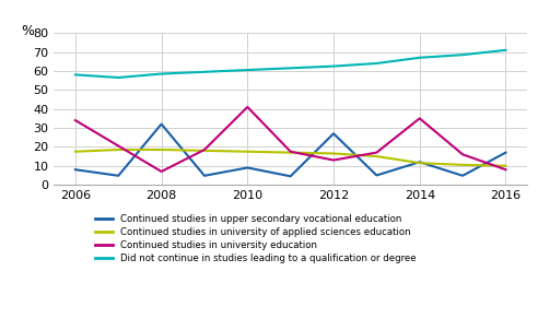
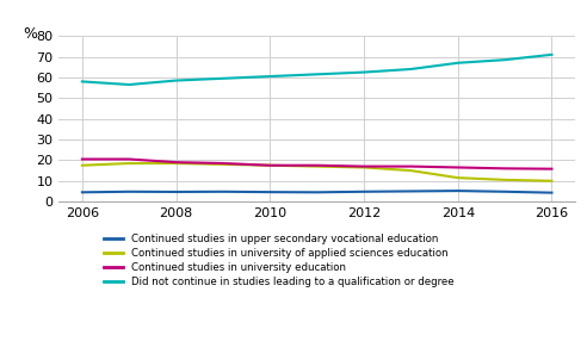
Continued studies in upper secondary vocational education/2006: 8 -> 4
Continued studies in university education/2006: 34 -> 20
Continued studies in upper secondary vocational education/2008: 32 -> 5
Continued studies in university education/2008: 7 -> 19
Continued studies in upper secondary vocational education/2010: 9 -> 5
Continued studies in university education/2010: 41 -> 18
Continued studies in upper secondary vocational education/2012: 27 -> 5
Continued studies in university education/2012: 13 -> 17
Continued studies in upper secondary vocational education/2014: 12 -> 5
Continued studies in university education/2014: 35 -> 16
Continued studies in upper secondary vocational education/2016: 17 -> 4
Continued studies in university education/2016: 8 -> 16
